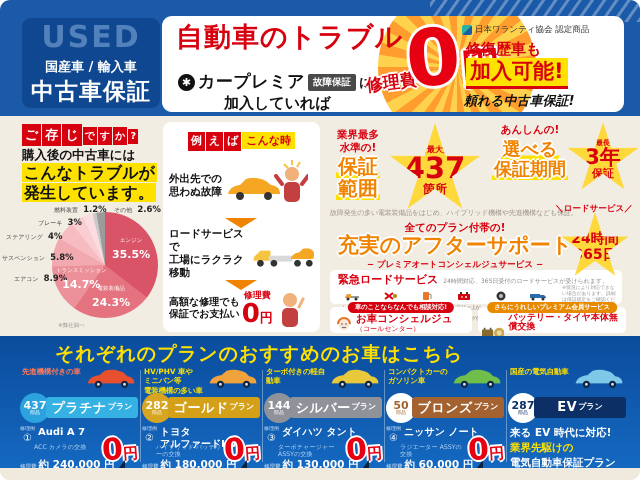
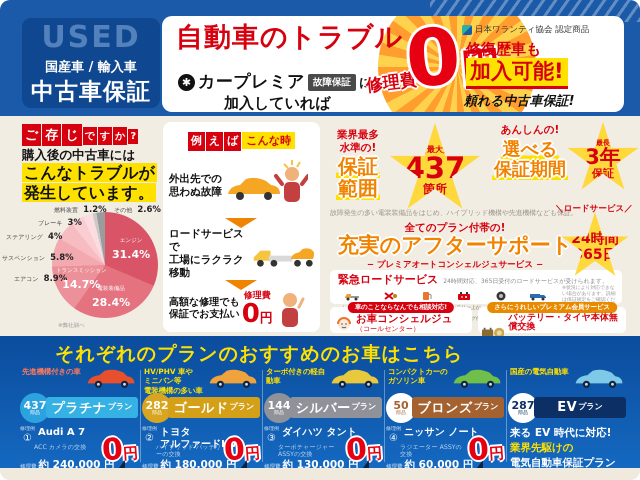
エンジン: 35.5% -> 31.4%
電装装備品: 24.3% -> 28.4%
